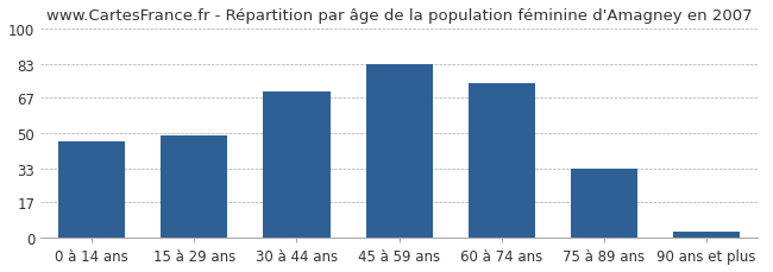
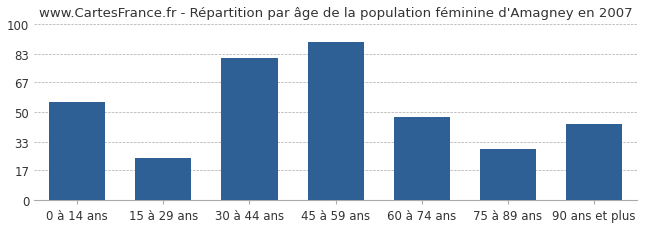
0 à 14 ans: 46 -> 56
15 à 29 ans: 49 -> 24
30 à 44 ans: 70 -> 81
45 à 59 ans: 83 -> 90
60 à 74 ans: 74 -> 47
75 à 89 ans: 33 -> 29
90 ans et plus: 3 -> 43
